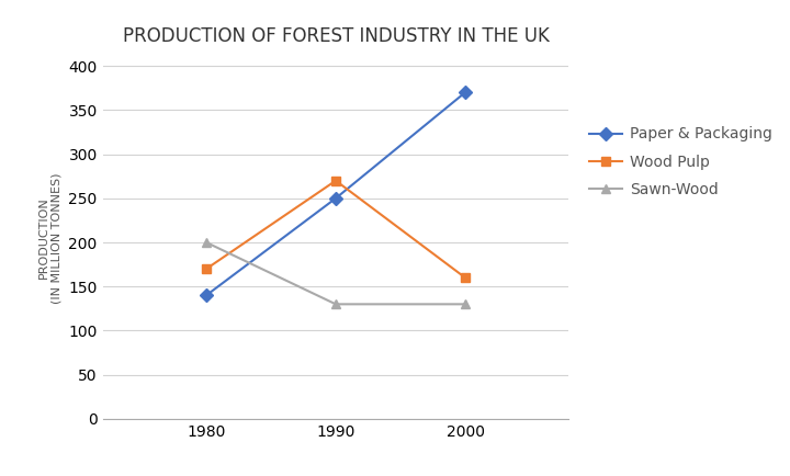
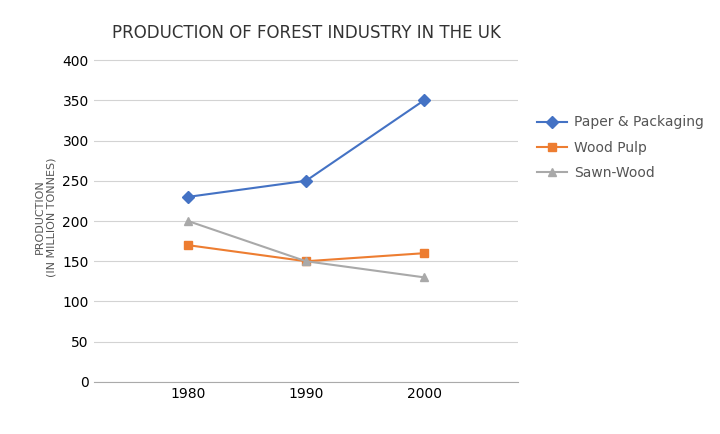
Paper & Packaging/1980: 140 -> 230
Wood Pulp/1990: 270 -> 150
Sawn-Wood/1990: 130 -> 150
Paper & Packaging/2000: 370 -> 350
